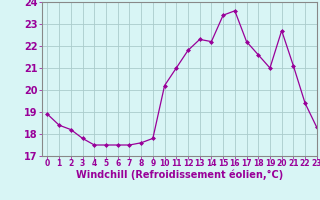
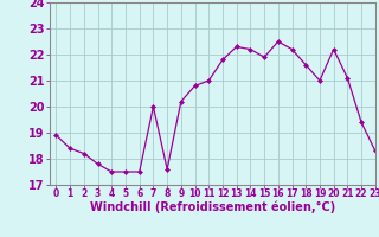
7: 17.5 -> 20.0
9: 17.8 -> 20.2
10: 20.2 -> 20.8
15: 23.4 -> 21.9
16: 23.6 -> 22.5
20: 22.7 -> 22.2
